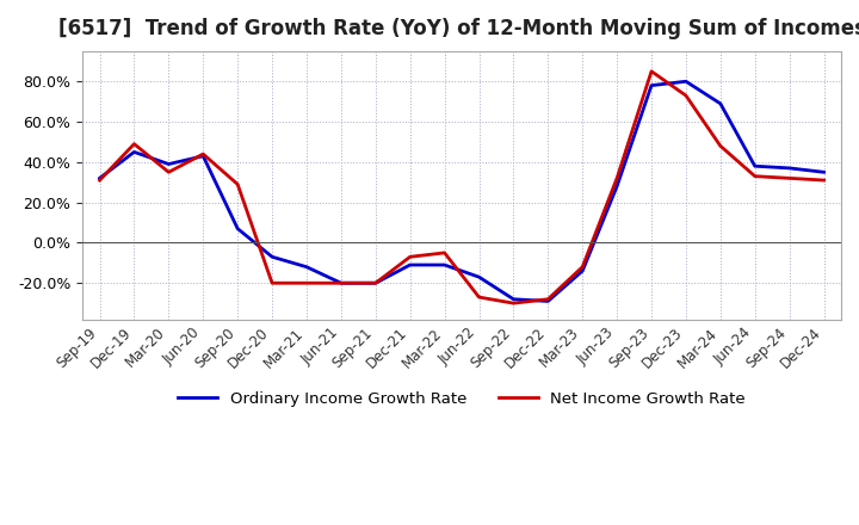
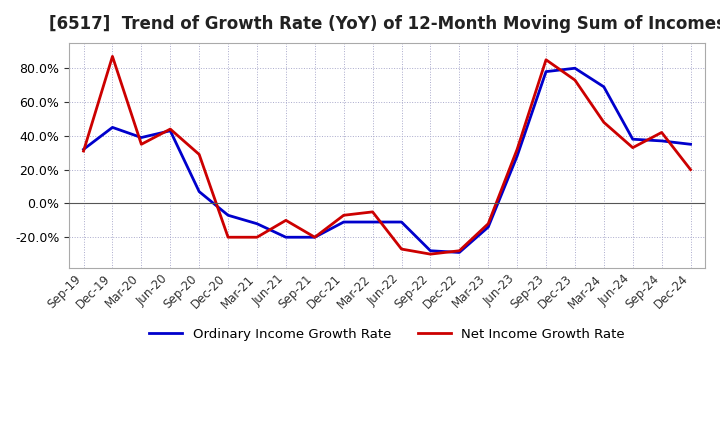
Net Income Growth Rate/Dec-19: 49% -> 87%
Net Income Growth Rate/Jun-21: -20% -> -10%
Ordinary Income Growth Rate/Jun-22: -17% -> -11%
Net Income Growth Rate/Sep-24: 32% -> 42%
Net Income Growth Rate/Dec-24: 31% -> 20%
